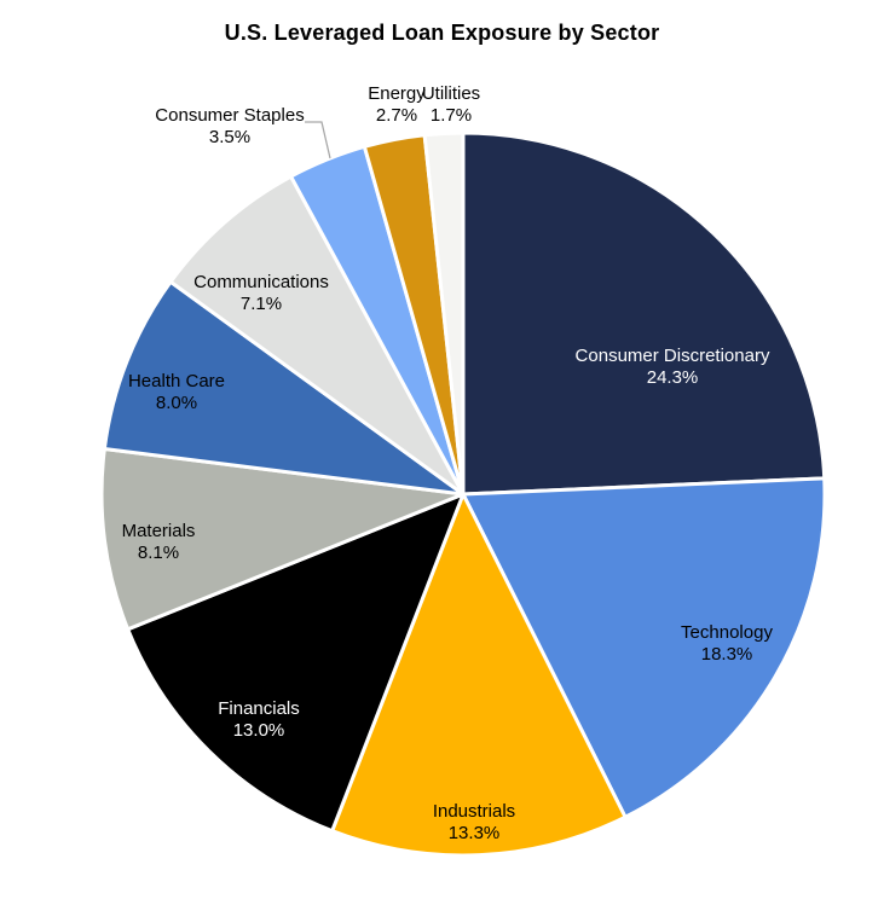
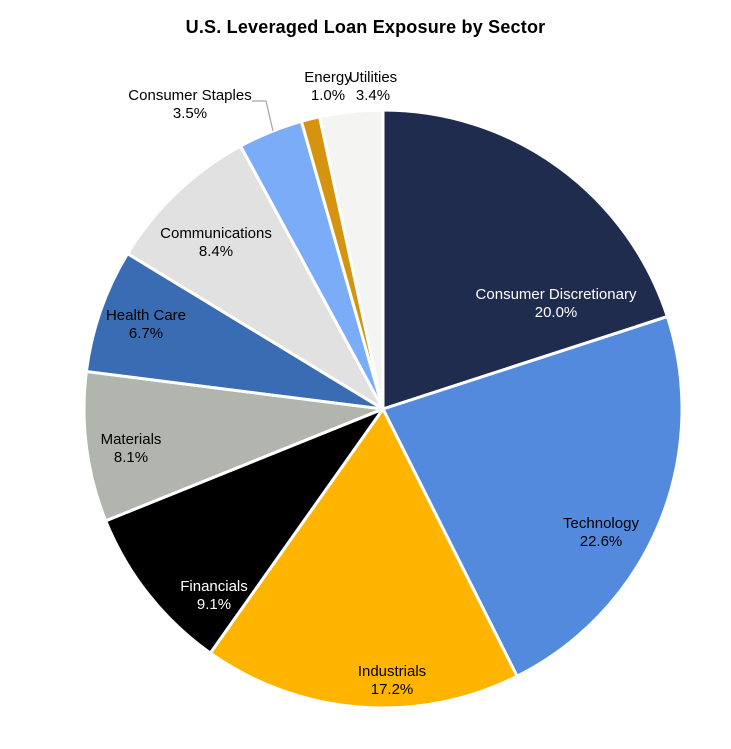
Consumer Discretionary: 24.3% -> 20.0%
Technology: 18.3% -> 22.6%
Industrials: 13.3% -> 17.2%
Financials: 13.0% -> 9.1%
Health Care: 8.0% -> 6.7%
Communications: 7.1% -> 8.4%
Energy: 2.7% -> 1.0%
Utilities: 1.7% -> 3.4%
